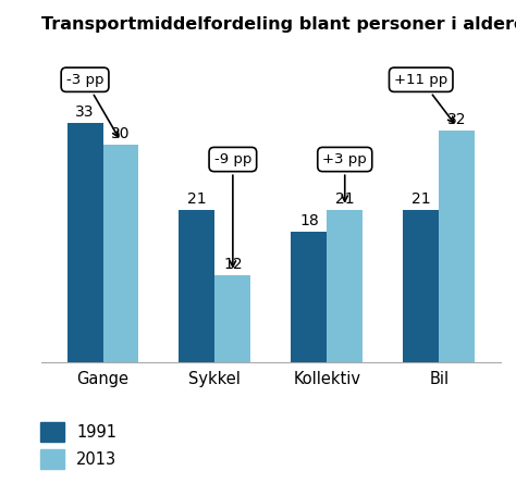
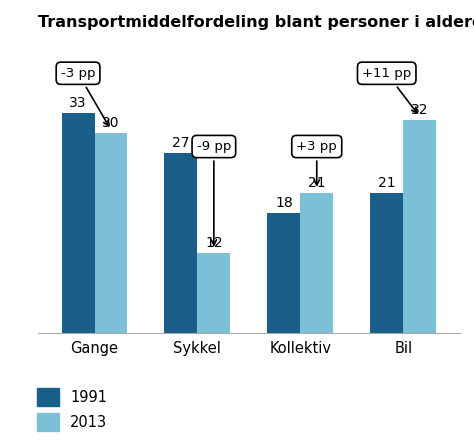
1991/Sykkel: 21 -> 27
